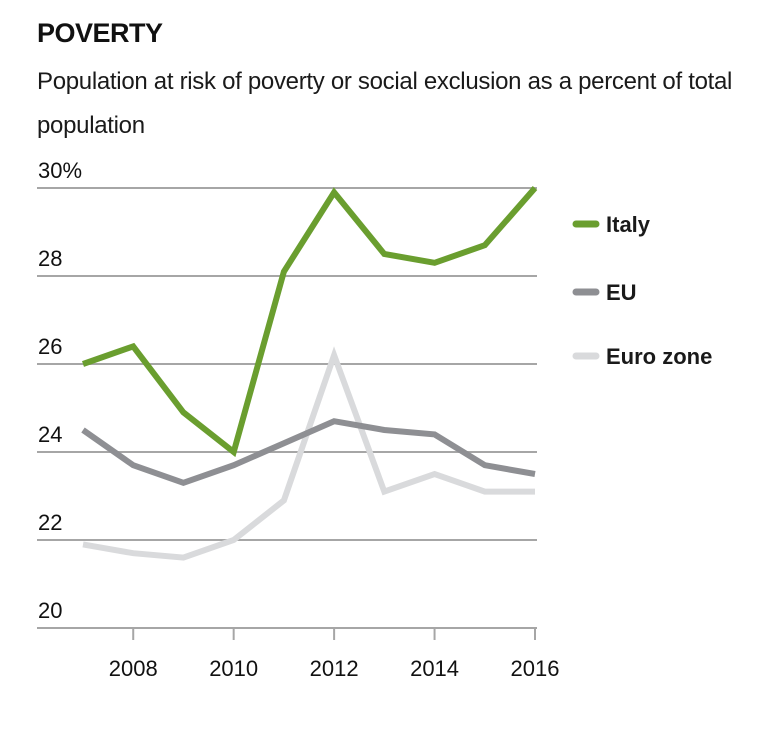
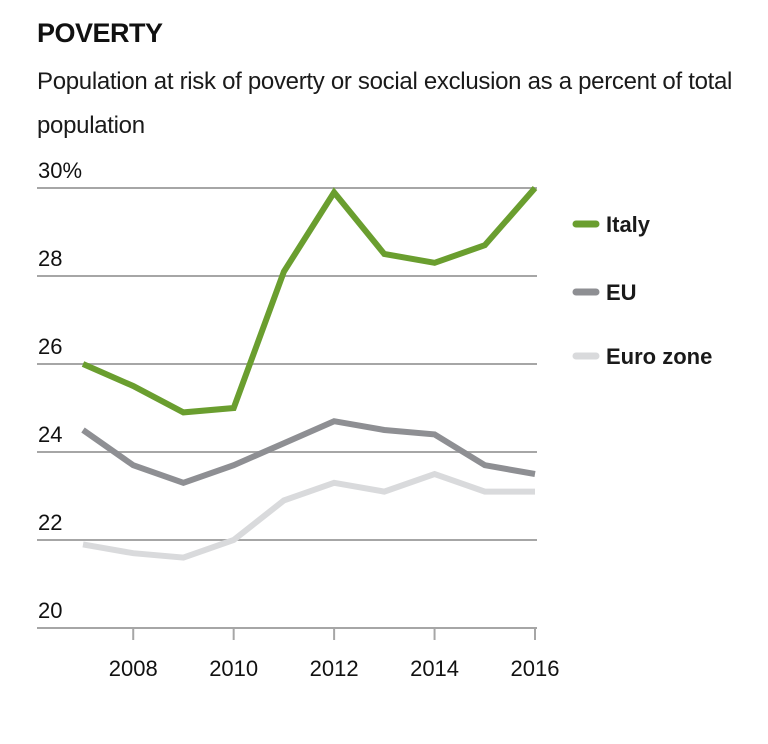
Italy/2008: 26.4% -> 25.5%
Italy/2010: 24.0% -> 25.0%
Euro zone/2012: 26.2% -> 23.3%
